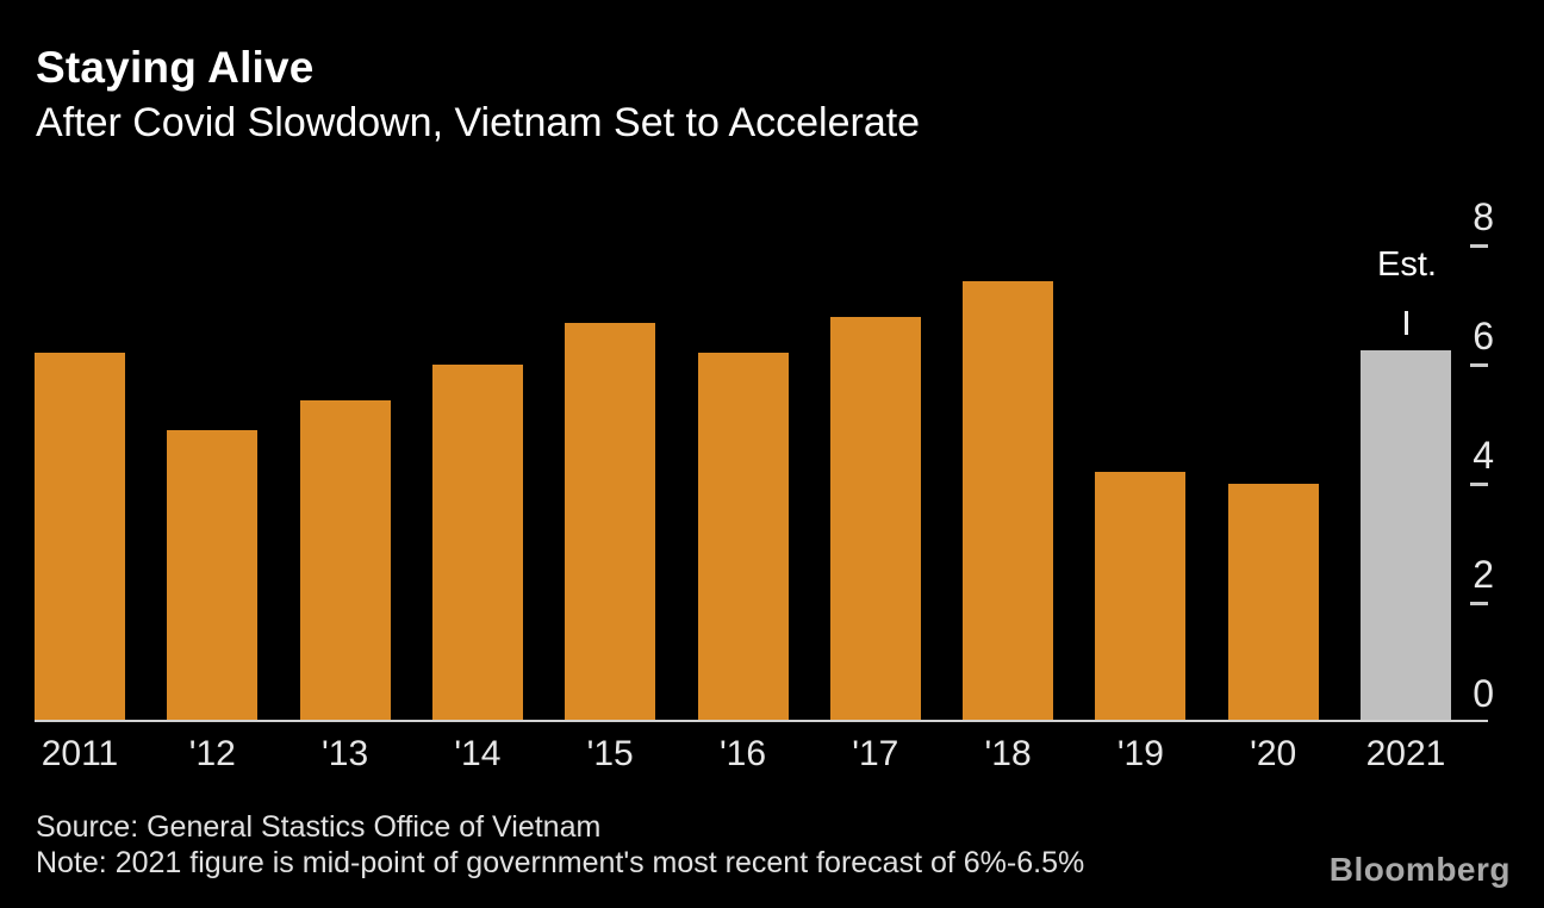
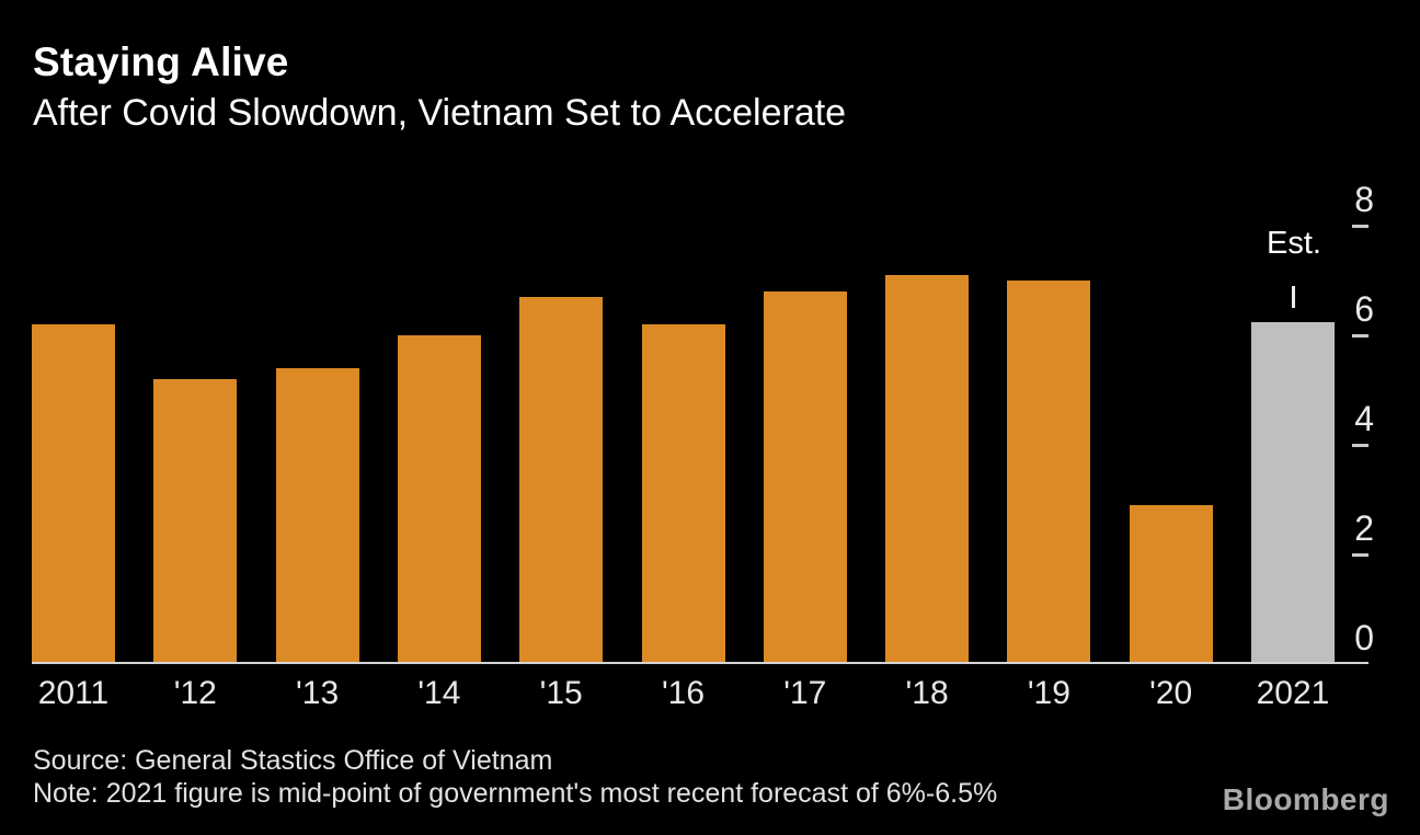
'12: 4.9 -> 5.2
'18: 7.4 -> 7.1
'19: 4.2 -> 7.0
'20: 4.0 -> 2.9
